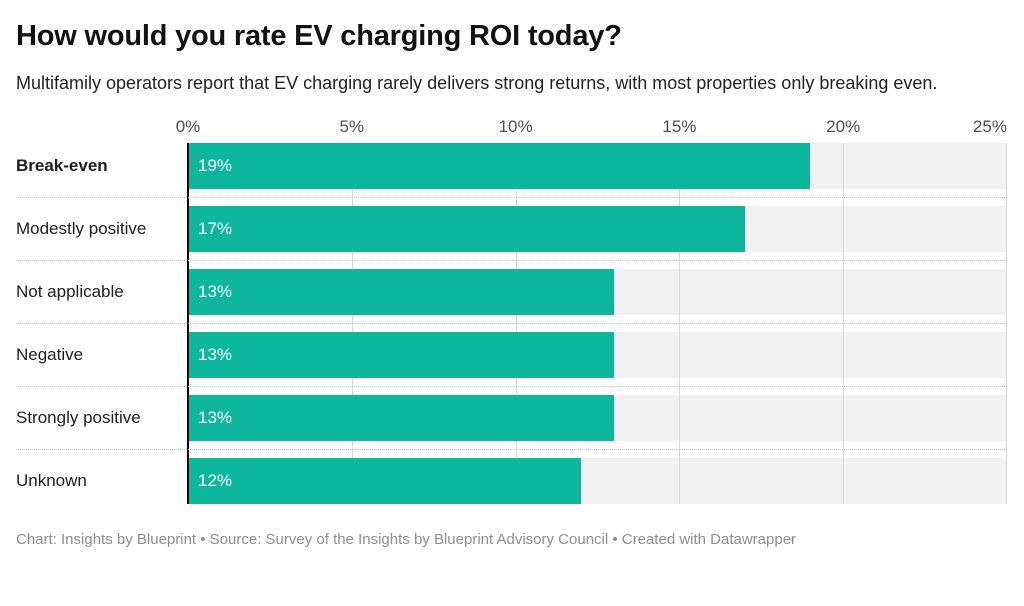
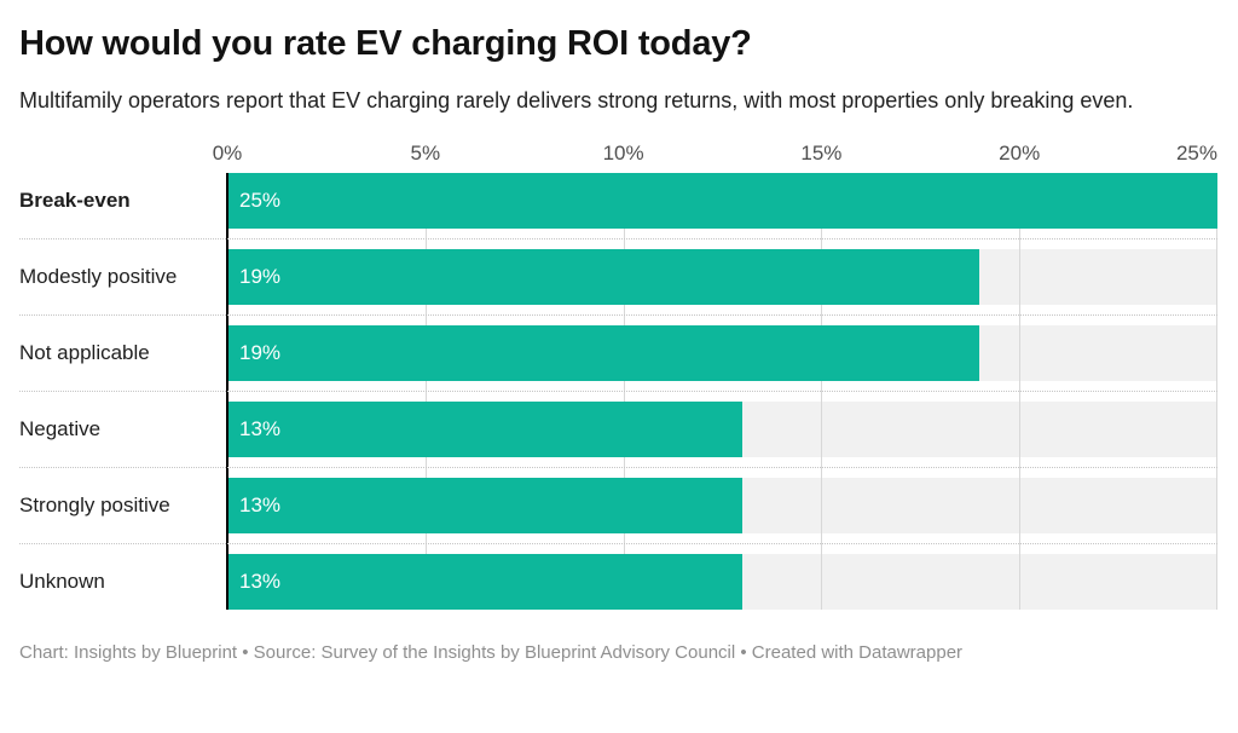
Break-even: 19% -> 25%
Modestly positive: 17% -> 19%
Not applicable: 13% -> 19%
Unknown: 12% -> 13%
